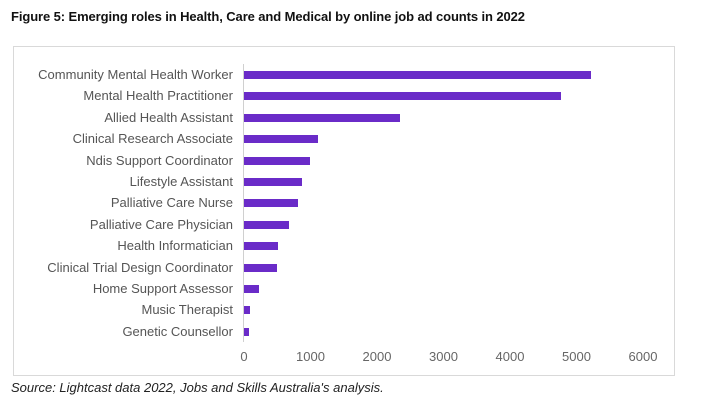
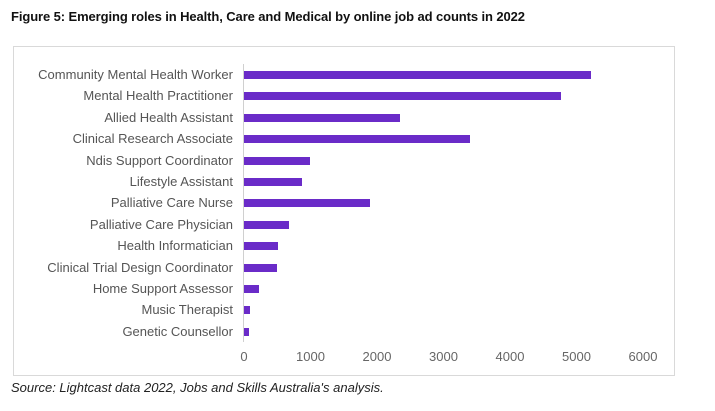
Clinical Research Associate: 1100 -> 3400
Palliative Care Nurse: 800 -> 1900
